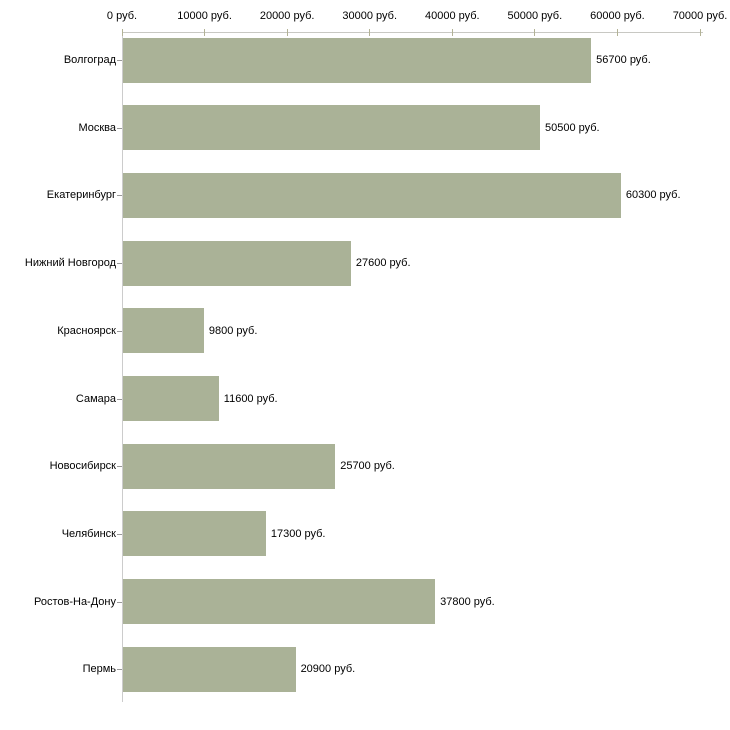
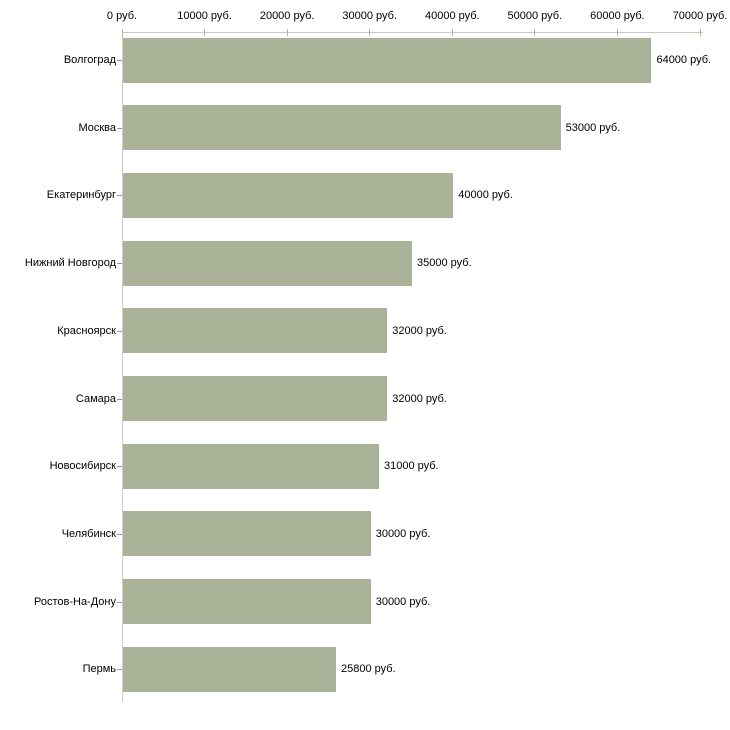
Волгоград: 56700 -> 64000
Москва: 50500 -> 53000
Екатеринбург: 60300 -> 40000
Нижний Новгород: 27600 -> 35000
Красноярск: 9800 -> 32000
Самара: 11600 -> 32000
Новосибирск: 25700 -> 31000
Челябинск: 17300 -> 30000
Ростов-На-Дону: 37800 -> 30000
Пермь: 20900 -> 25800
